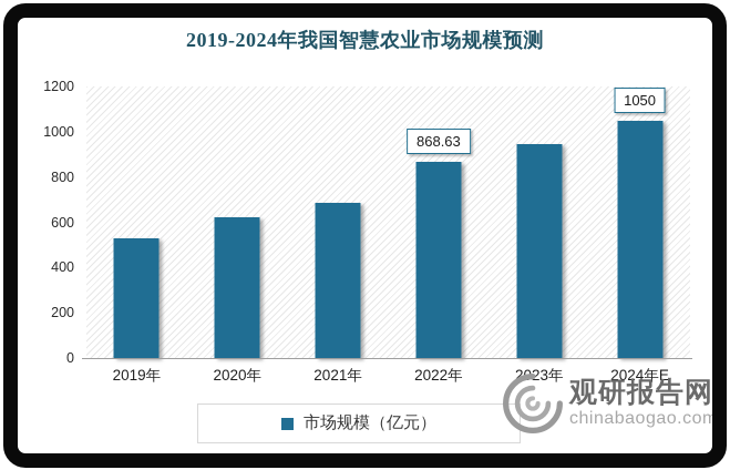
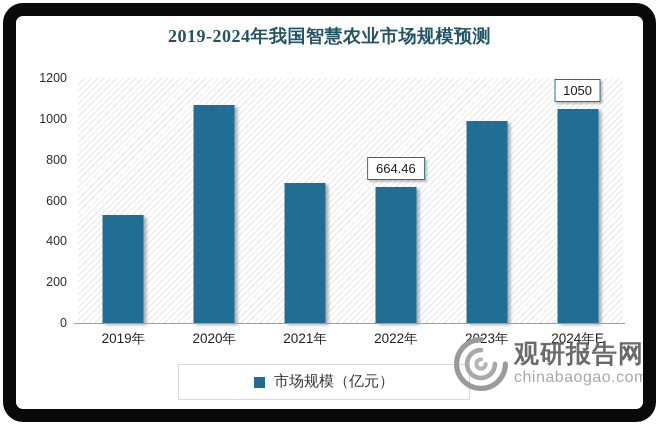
2020年: 620 -> 1070
2022年: 868.63 -> 664.46
2023年: 940 -> 990
